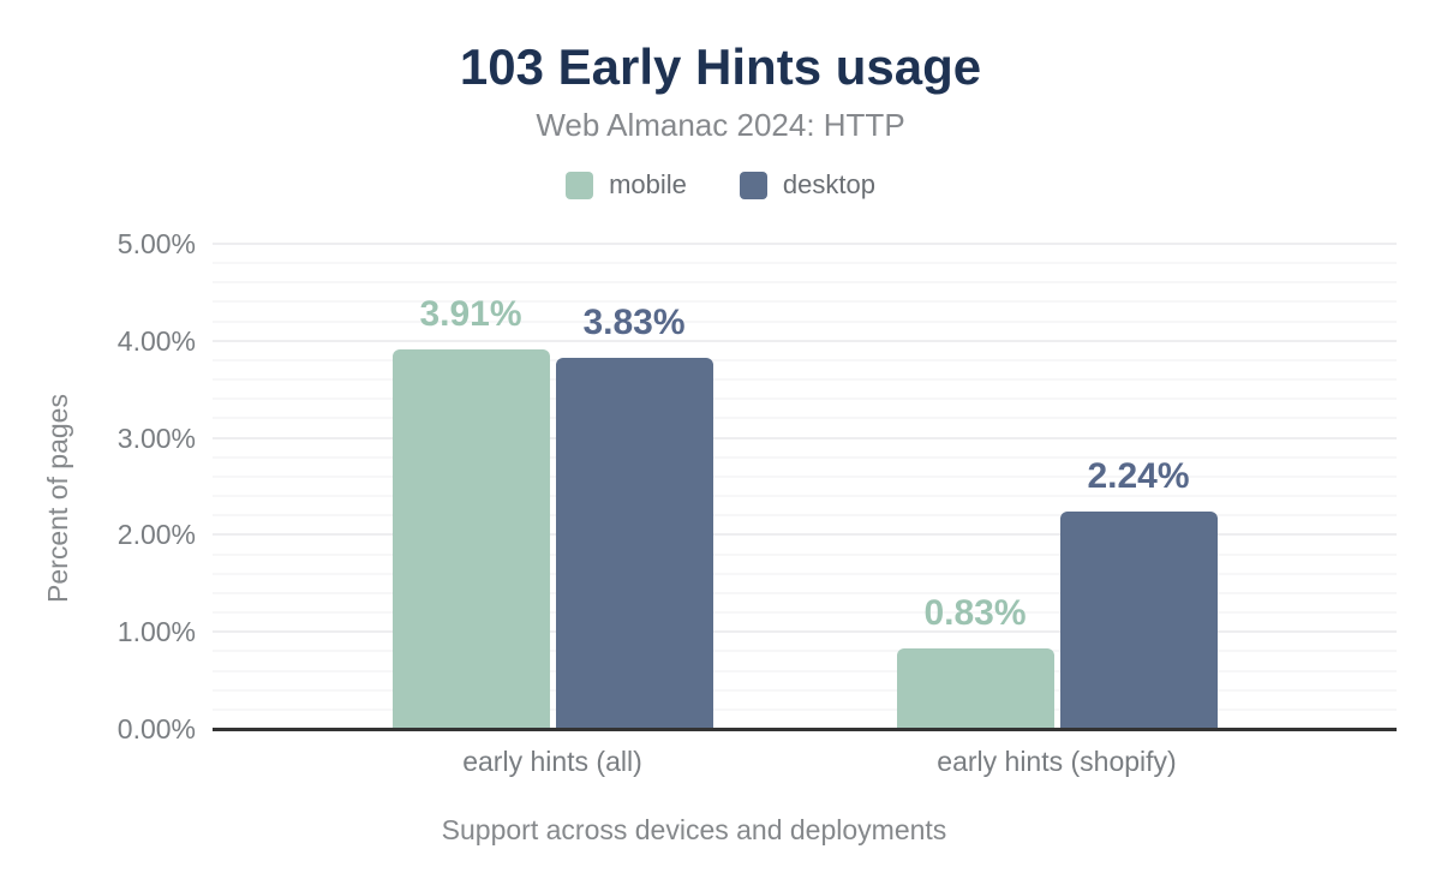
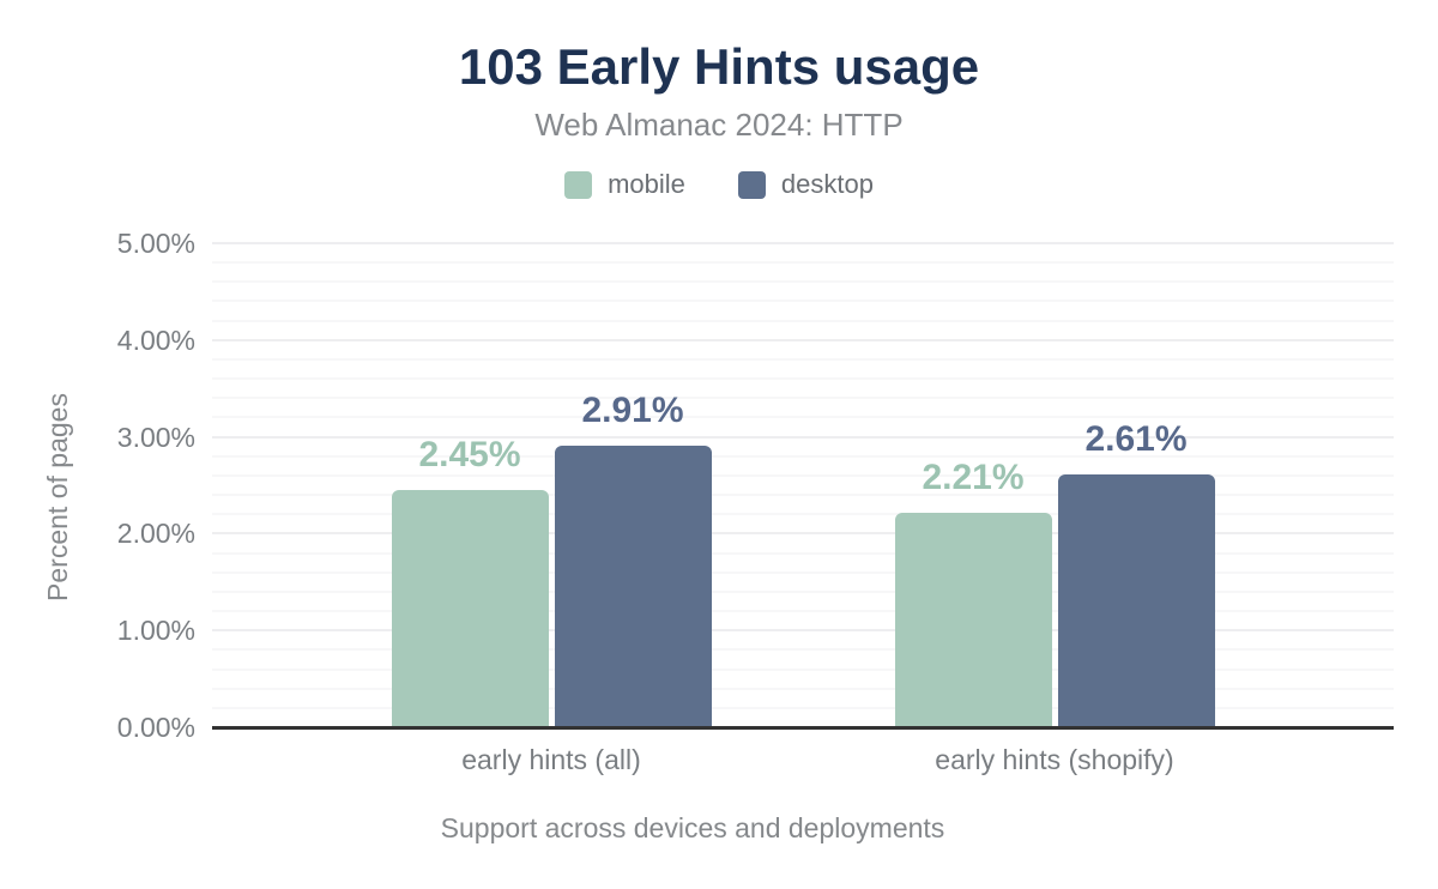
mobile/early hints (all): 3.91% -> 2.45%
desktop/early hints (all): 3.83% -> 2.91%
mobile/early hints (shopify): 0.83% -> 2.21%
desktop/early hints (shopify): 2.24% -> 2.61%
